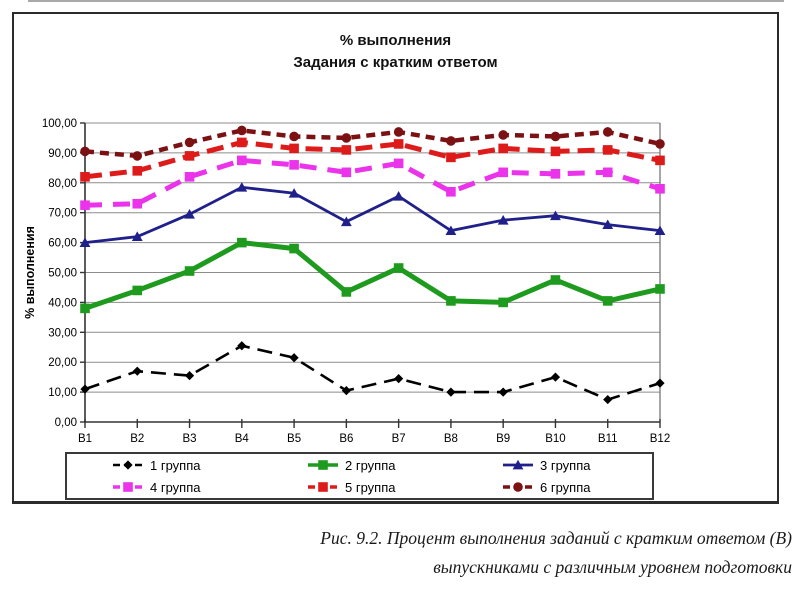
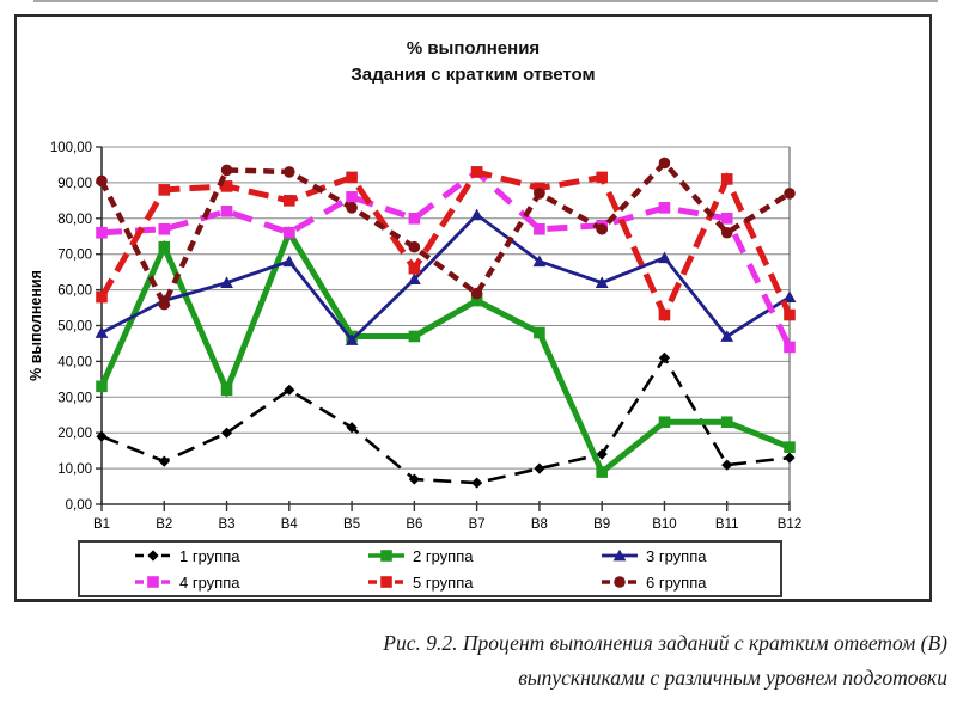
1 группа/В1: 11 -> 19
2 группа/В1: 38 -> 33
3 группа/В1: 60 -> 48
4 группа/В1: 72 -> 76
5 группа/В1: 82 -> 58
1 группа/В2: 17 -> 12
2 группа/В2: 44 -> 72
3 группа/В2: 62 -> 57
4 группа/В2: 73 -> 77
5 группа/В2: 84 -> 88
6 группа/В2: 89 -> 56
1 группа/В3: 16 -> 20
2 группа/В3: 50 -> 32
3 группа/В3: 70 -> 62
1 группа/В4: 26 -> 32
2 группа/В4: 60 -> 76
3 группа/В4: 78 -> 68
4 группа/В4: 88 -> 76
5 группа/В4: 94 -> 85
6 группа/В4: 98 -> 93
2 группа/В5: 58 -> 47
3 группа/В5: 76 -> 46
6 группа/В5: 96 -> 83
1 группа/В6: 10 -> 7
2 группа/В6: 44 -> 47
3 группа/В6: 67 -> 63
4 группа/В6: 84 -> 80
5 группа/В6: 91 -> 66
6 группа/В6: 95 -> 72
1 группа/В7: 14 -> 6
2 группа/В7: 52 -> 57
3 группа/В7: 76 -> 81
4 группа/В7: 86 -> 93
6 группа/В7: 97 -> 59
2 группа/В8: 40 -> 48
3 группа/В8: 64 -> 68
6 группа/В8: 94 -> 87
1 группа/В9: 10 -> 14
2 группа/В9: 40 -> 9
3 группа/В9: 68 -> 62
4 группа/В9: 84 -> 78
6 группа/В9: 96 -> 77
1 группа/В10: 15 -> 41
2 группа/В10: 48 -> 23
5 группа/В10: 90 -> 53
1 группа/В11: 8 -> 11
2 группа/В11: 40 -> 23
3 группа/В11: 66 -> 47
4 группа/В11: 84 -> 80
6 группа/В11: 97 -> 76
2 группа/В12: 44 -> 16
3 группа/В12: 64 -> 58
4 группа/В12: 78 -> 44
5 группа/В12: 88 -> 53
6 группа/В12: 93 -> 87
